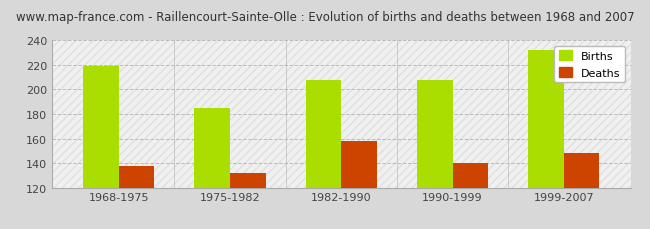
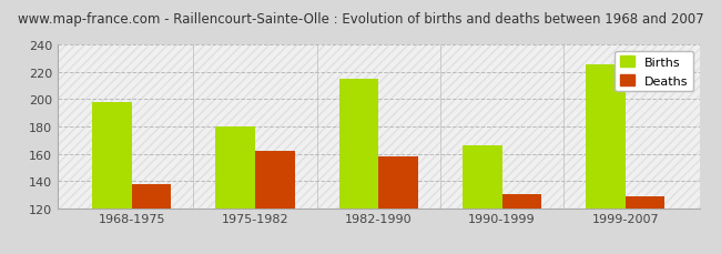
Births/1968-1975: 219 -> 198
Births/1975-1982: 185 -> 180
Deaths/1975-1982: 132 -> 162
Births/1982-1990: 208 -> 215
Births/1990-1999: 208 -> 166
Deaths/1990-1999: 140 -> 130
Births/1999-2007: 232 -> 226
Deaths/1999-2007: 148 -> 129
